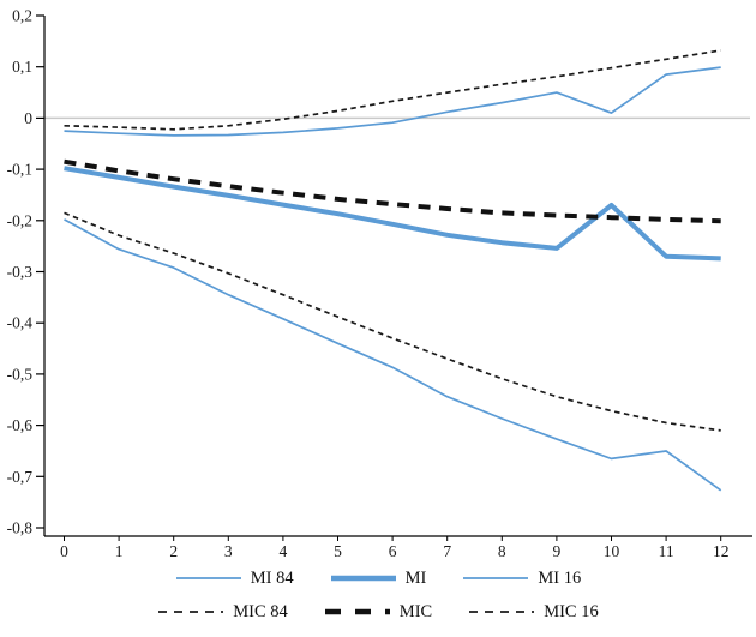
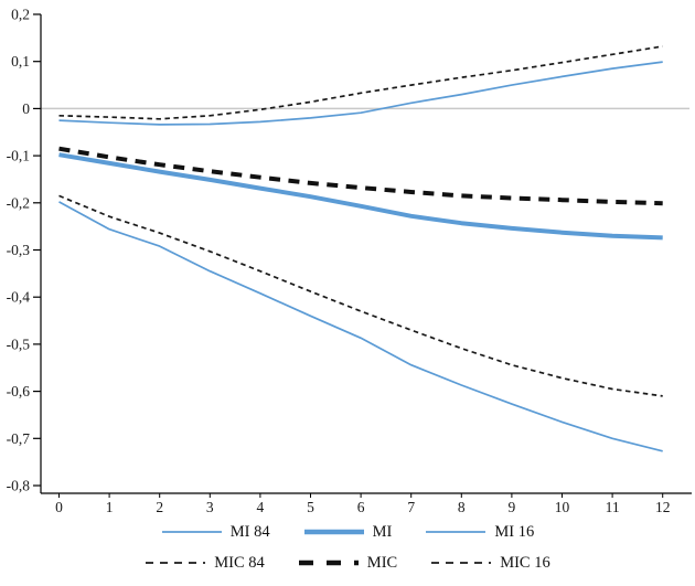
MI 84/10: 0,01 -> 0,07
MI/10: -0,17 -> -0,26
MI 16/11: -0,65 -> -0,70
